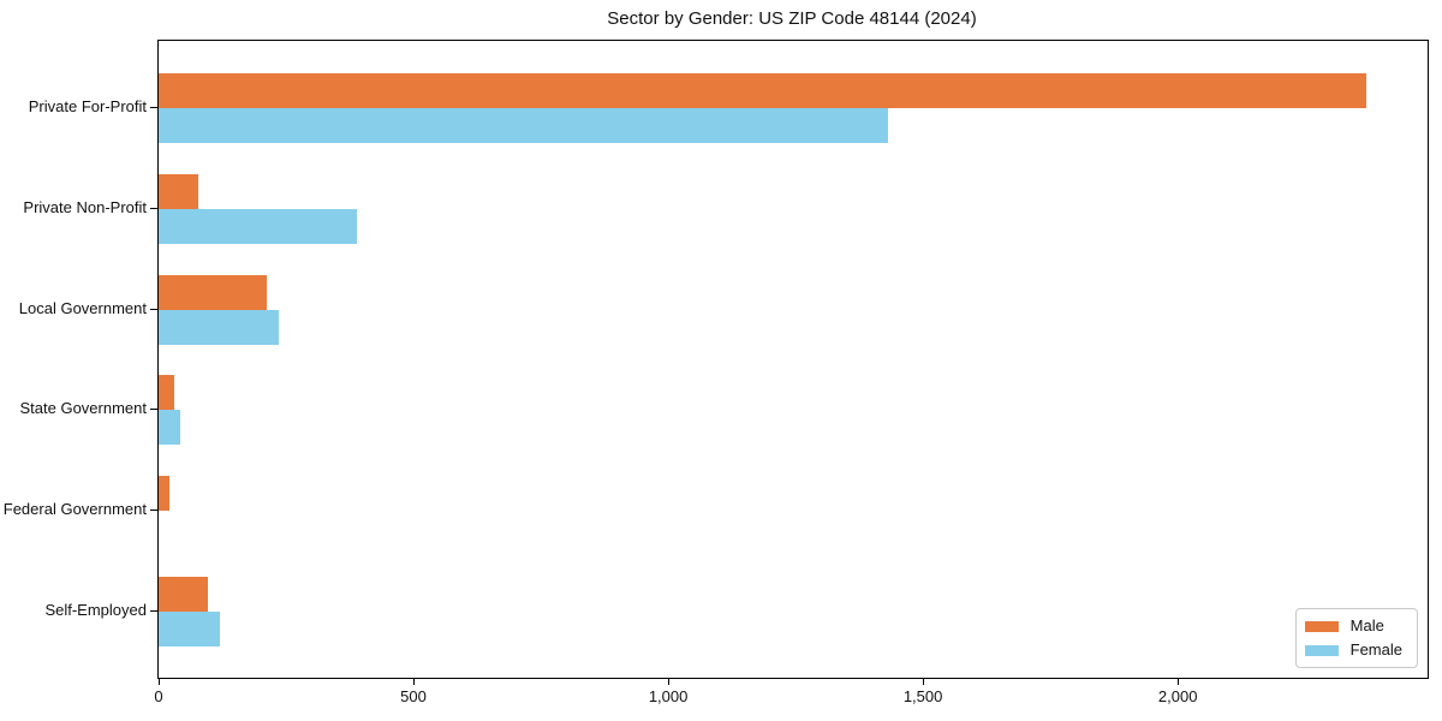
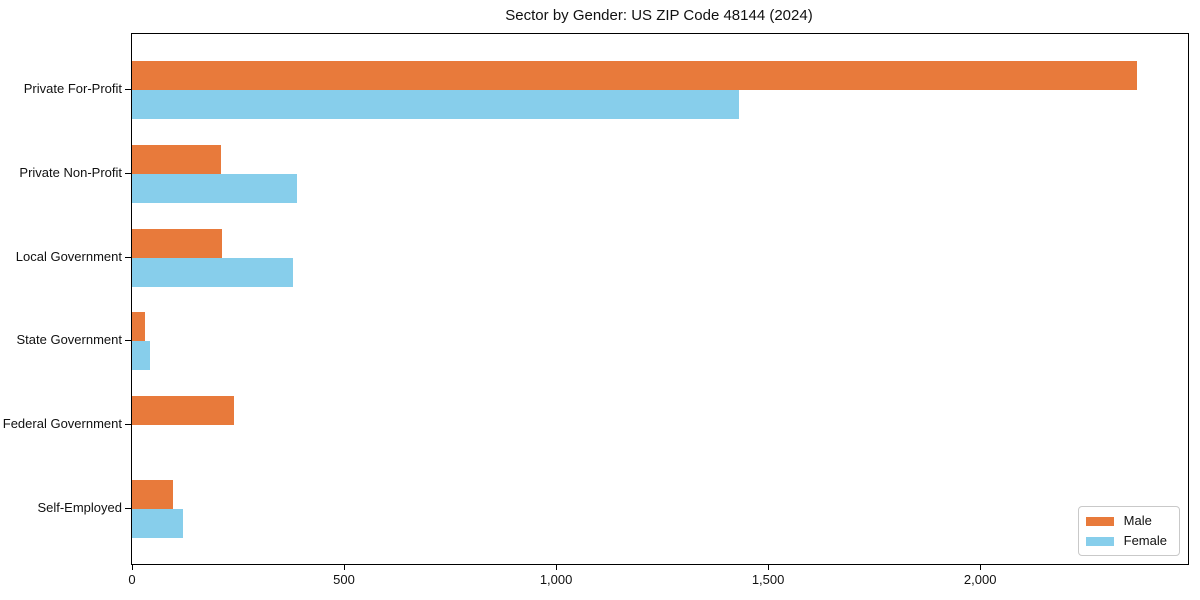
Male/Private Non-Profit: 80 -> 210
Female/Local Government: 240 -> 380
Male/Federal Government: 20 -> 240
